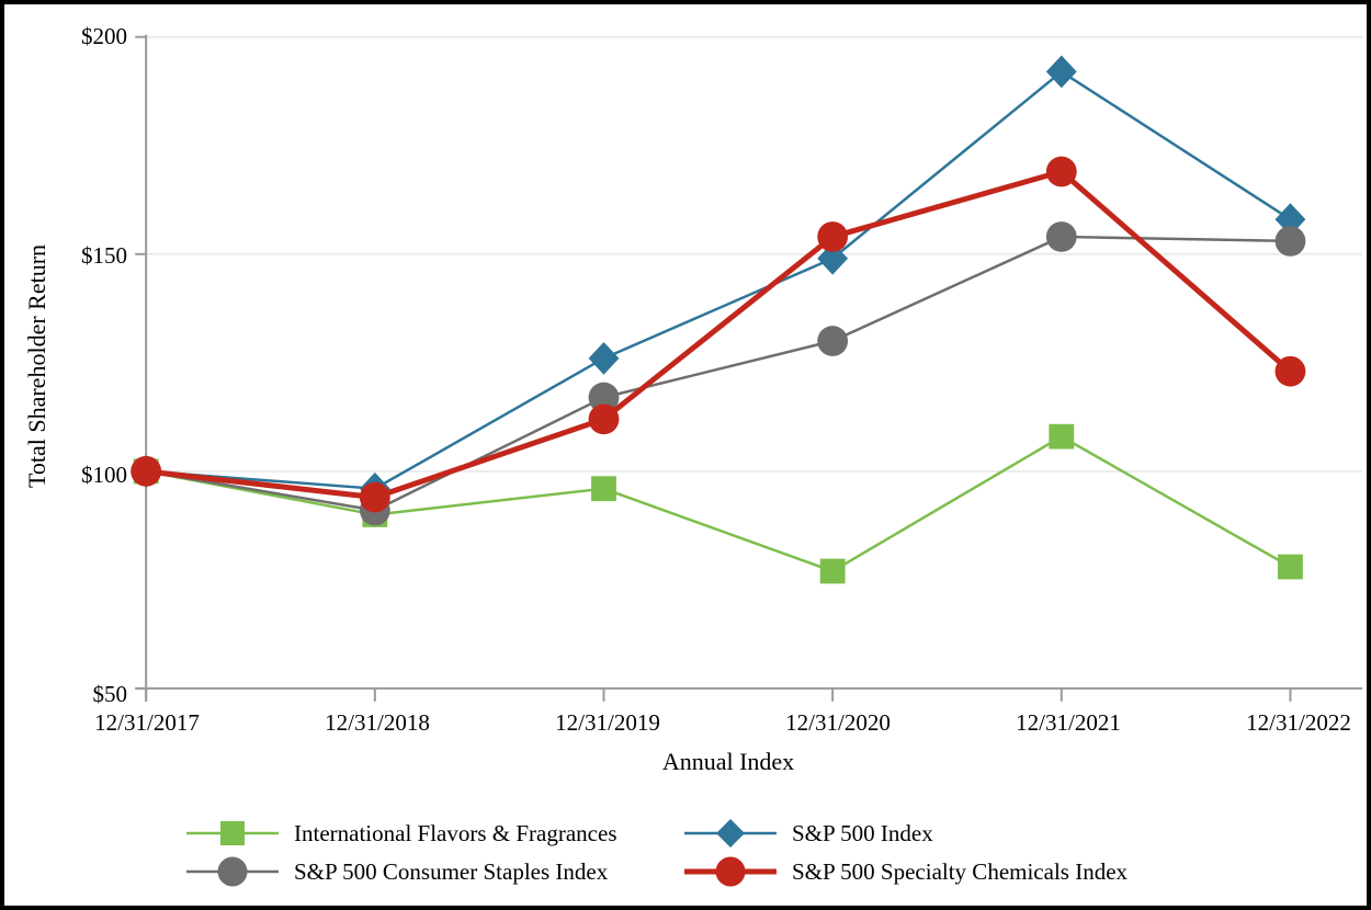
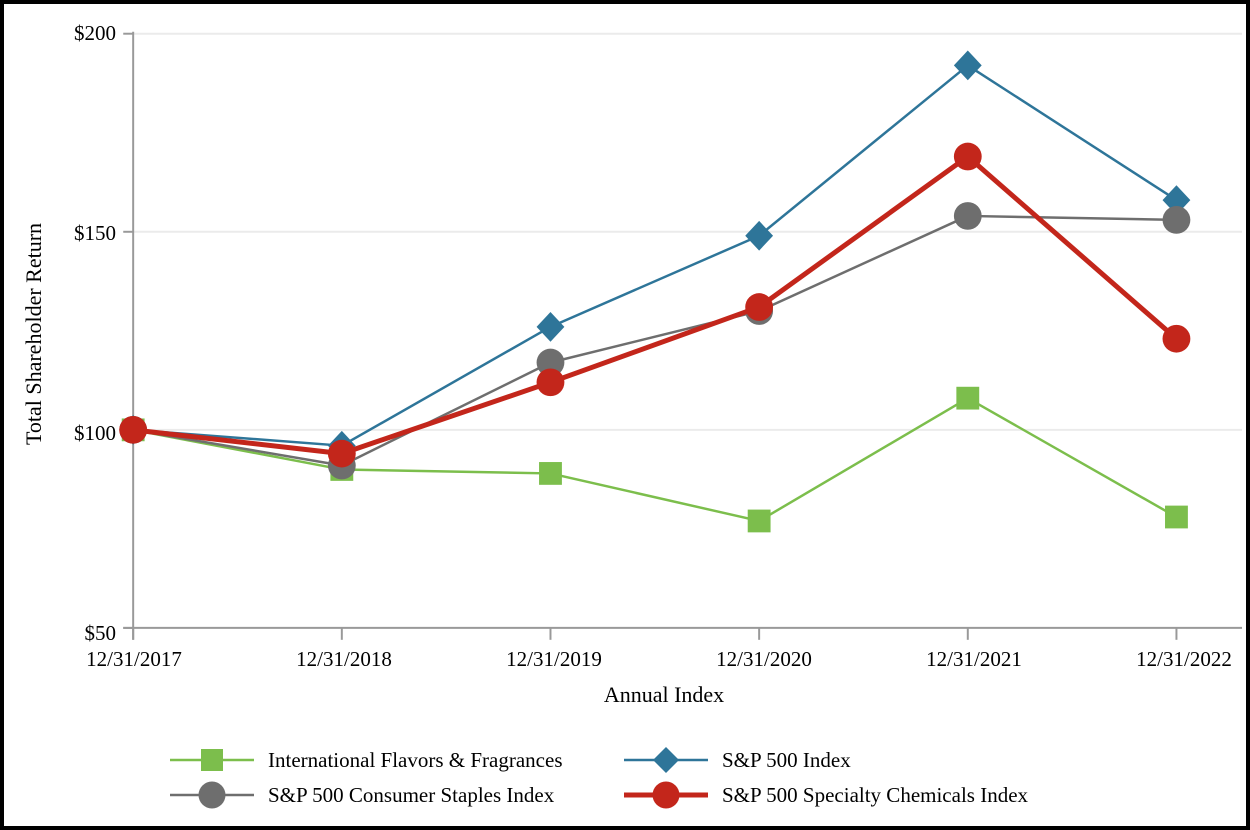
International Flavors & Fragrances/12/31/2019: $96 -> $89
S&P 500 Specialty Chemicals Index/12/31/2020: $154 -> $131
